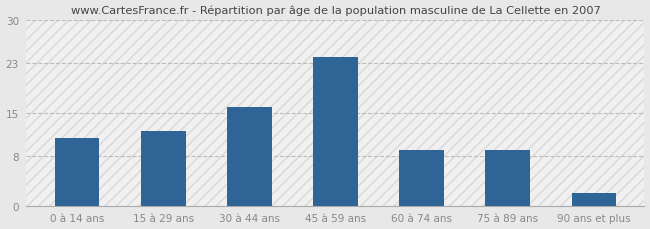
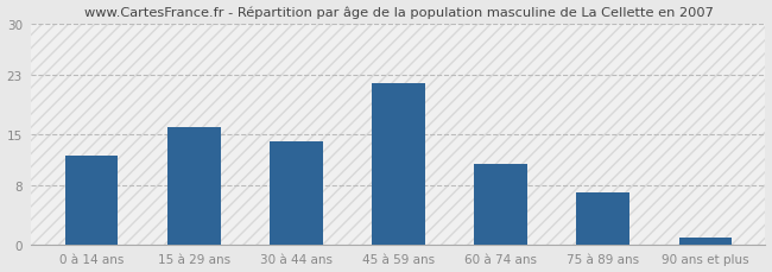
0 à 14 ans: 11 -> 12
15 à 29 ans: 12 -> 16
30 à 44 ans: 16 -> 14
45 à 59 ans: 24 -> 22
60 à 74 ans: 9 -> 11
75 à 89 ans: 9 -> 7
90 ans et plus: 2 -> 1
